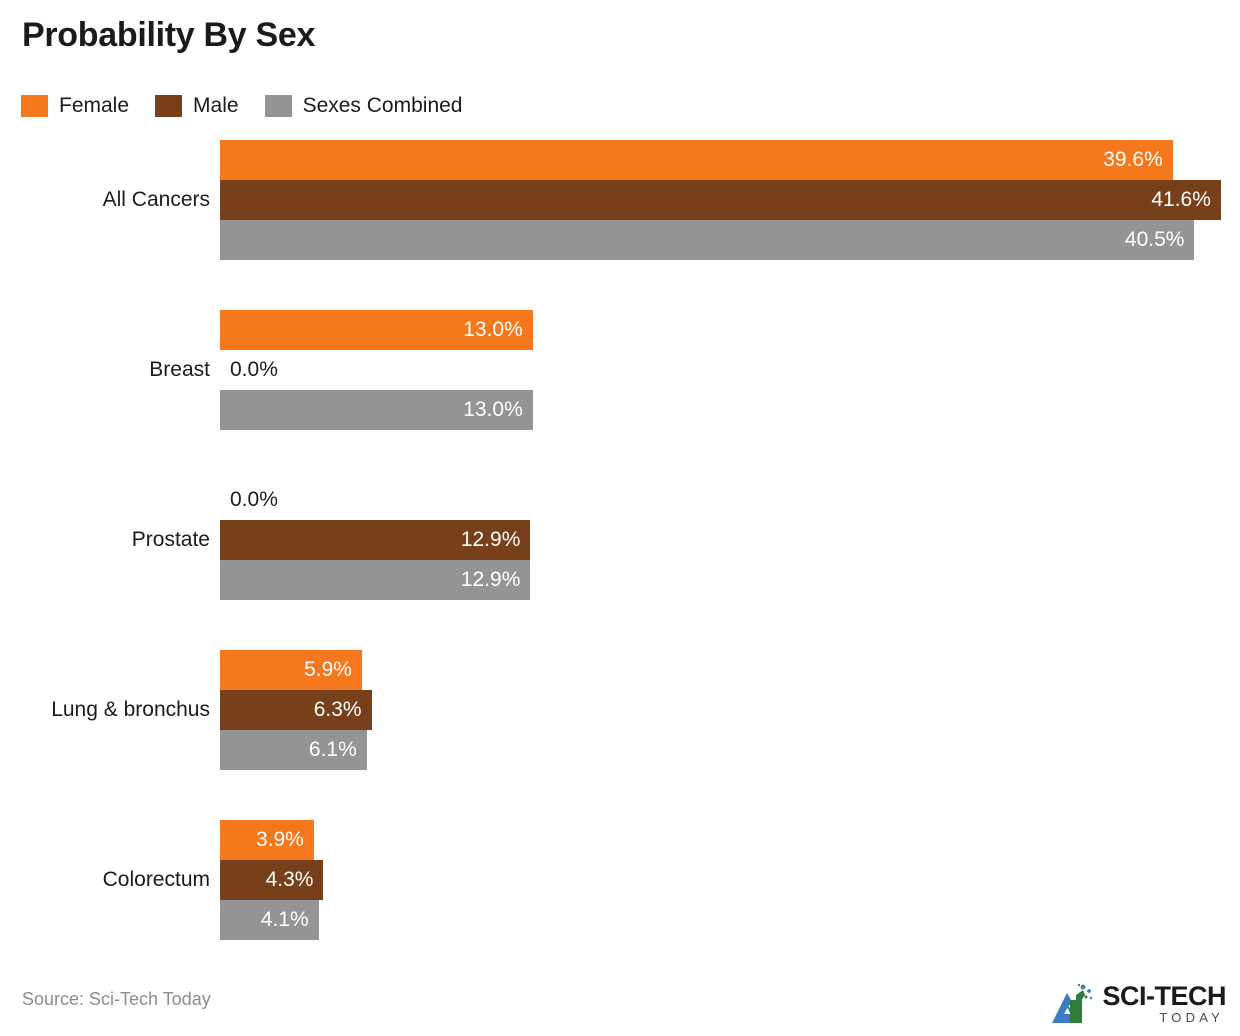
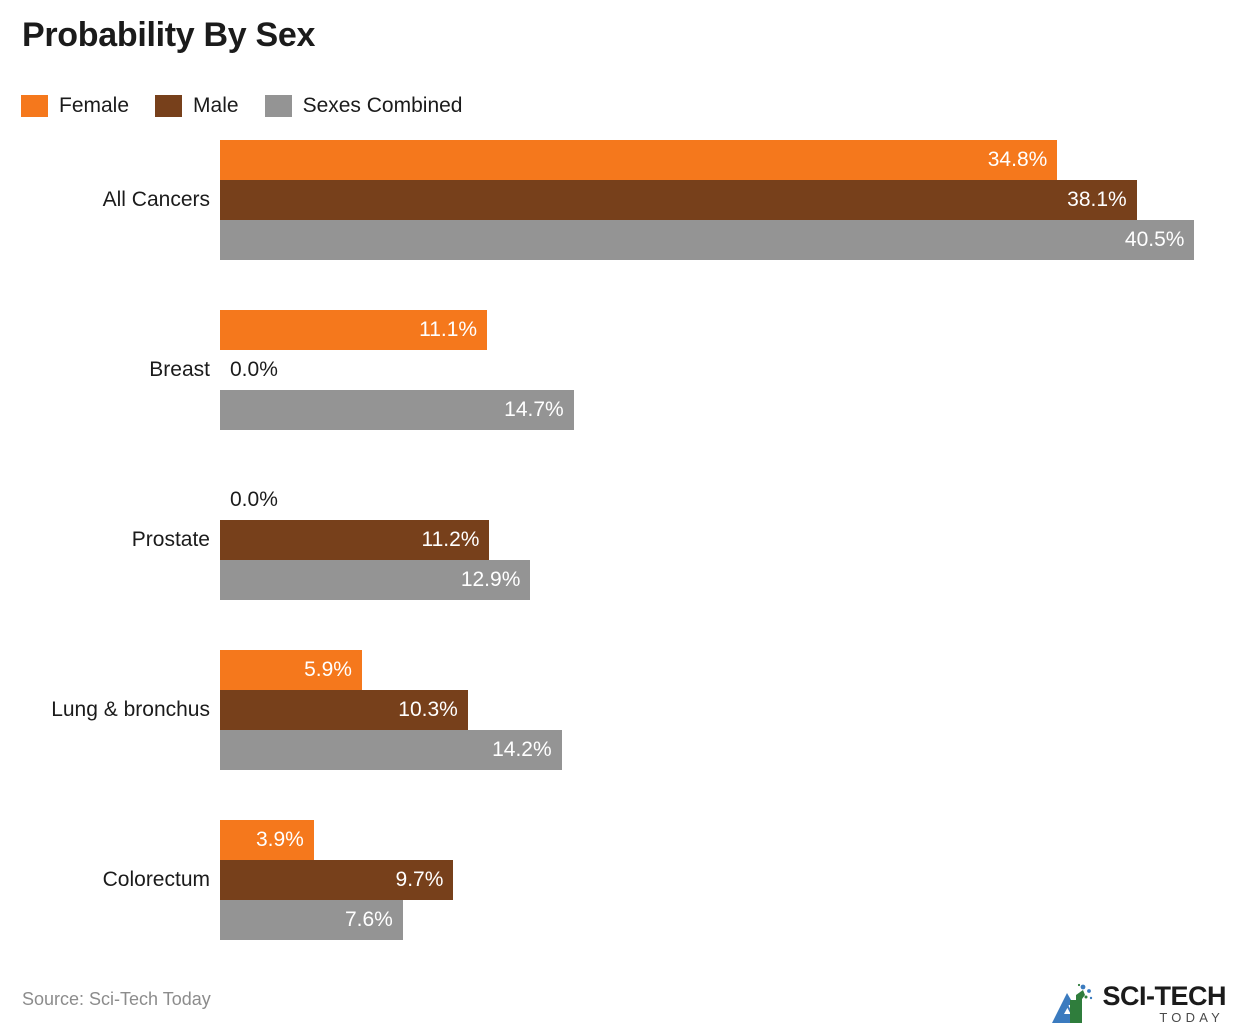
Female/All Cancers: 39.6% -> 34.8%
Male/All Cancers: 41.6% -> 38.1%
Female/Breast: 13.0% -> 11.1%
Sexes Combined/Breast: 13.0% -> 14.7%
Male/Prostate: 12.9% -> 11.2%
Male/Lung & bronchus: 6.3% -> 10.3%
Sexes Combined/Lung & bronchus: 6.1% -> 14.2%
Male/Colorectum: 4.3% -> 9.7%
Sexes Combined/Colorectum: 4.1% -> 7.6%
